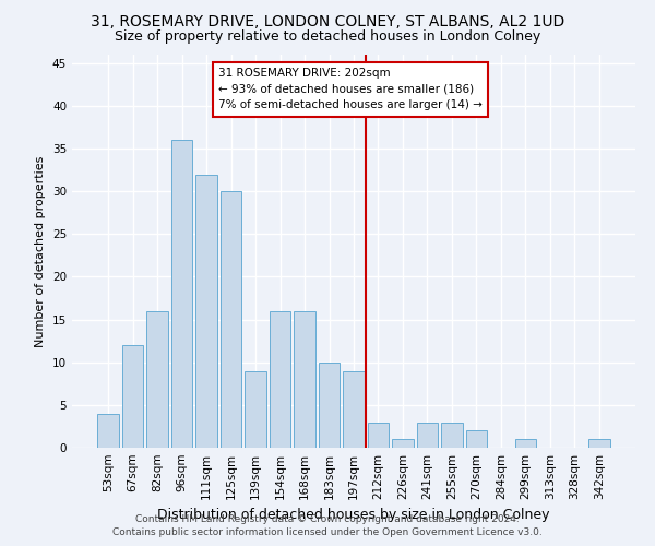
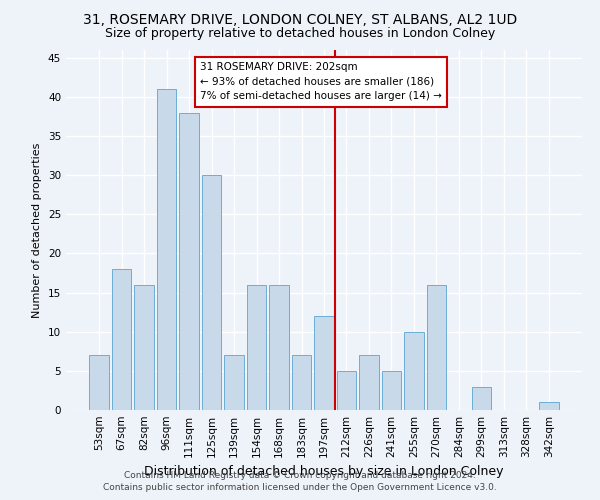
53sqm: 4 -> 7
67sqm: 12 -> 18
96sqm: 36 -> 41
111sqm: 32 -> 38
139sqm: 9 -> 7
183sqm: 10 -> 7
197sqm: 9 -> 12
212sqm: 3 -> 5
226sqm: 1 -> 7
241sqm: 3 -> 5
255sqm: 3 -> 10
270sqm: 2 -> 16
299sqm: 1 -> 3
